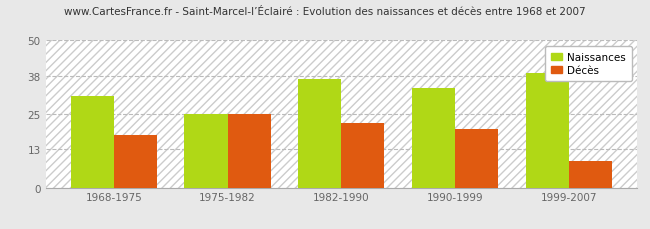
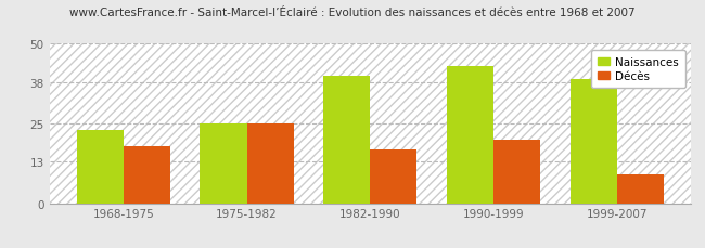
Naissances/1968-1975: 31 -> 23
Naissances/1982-1990: 37 -> 40
Décès/1982-1990: 22 -> 17
Naissances/1990-1999: 34 -> 43
